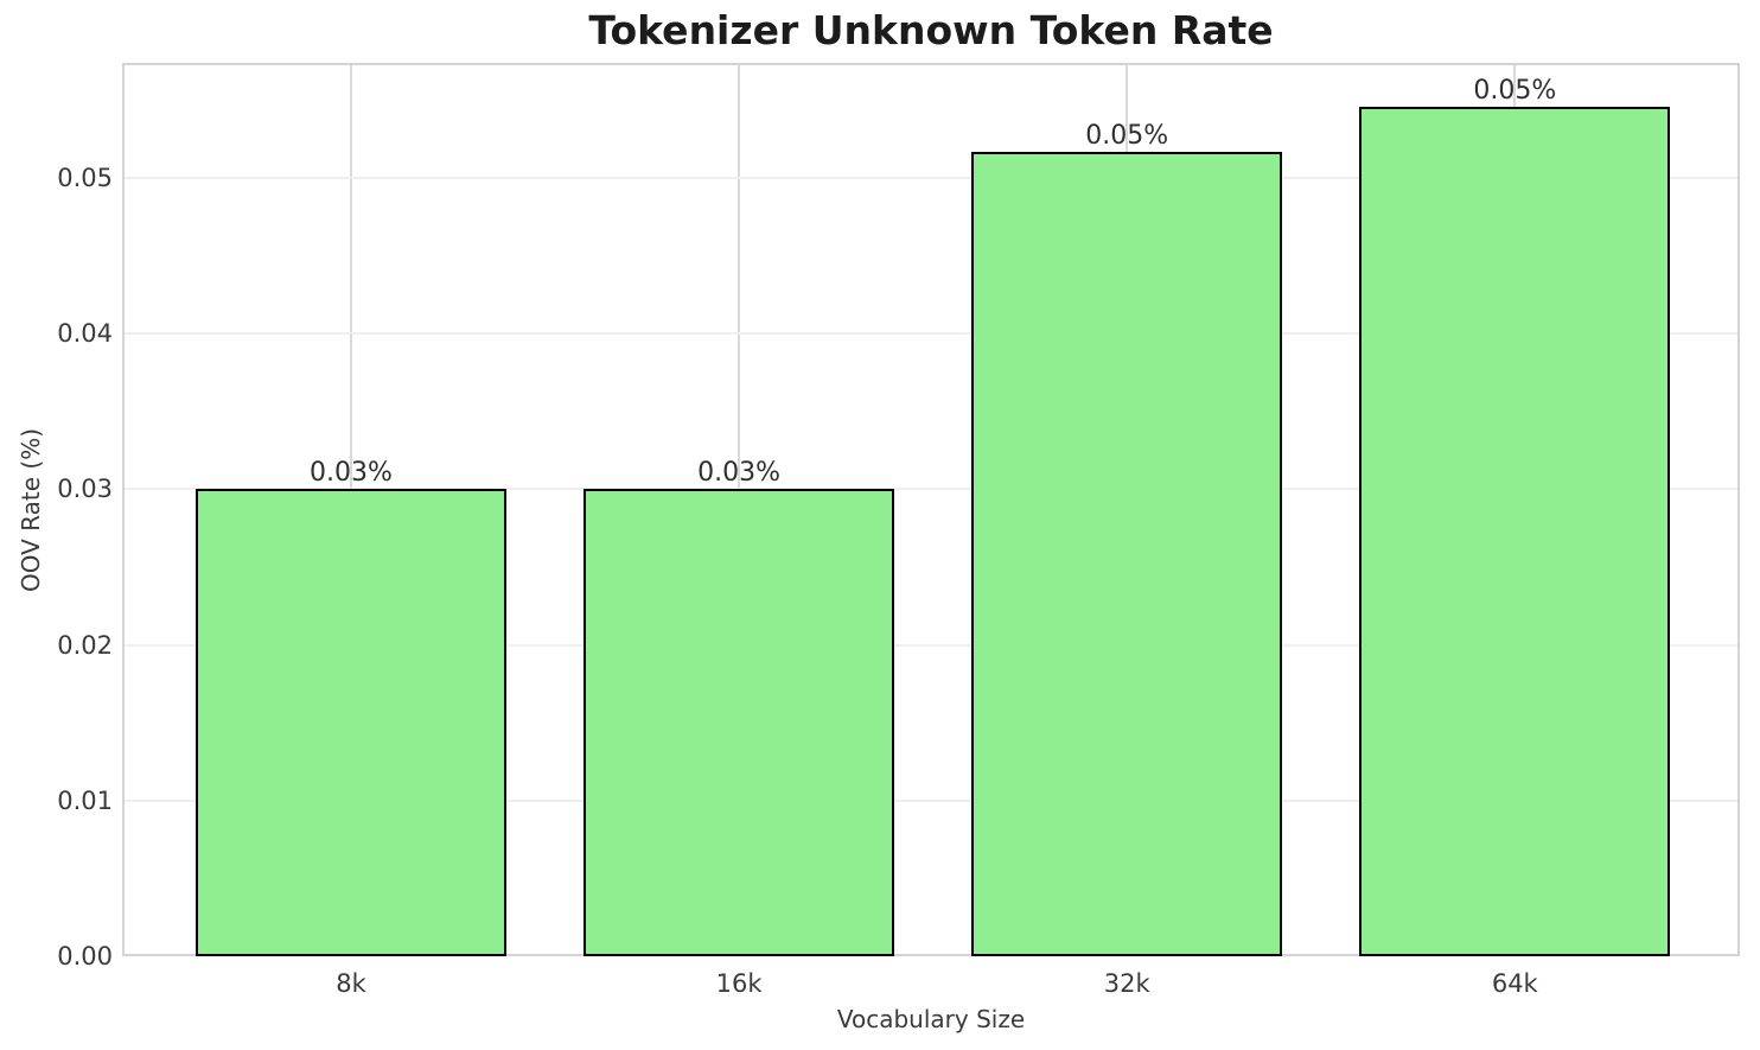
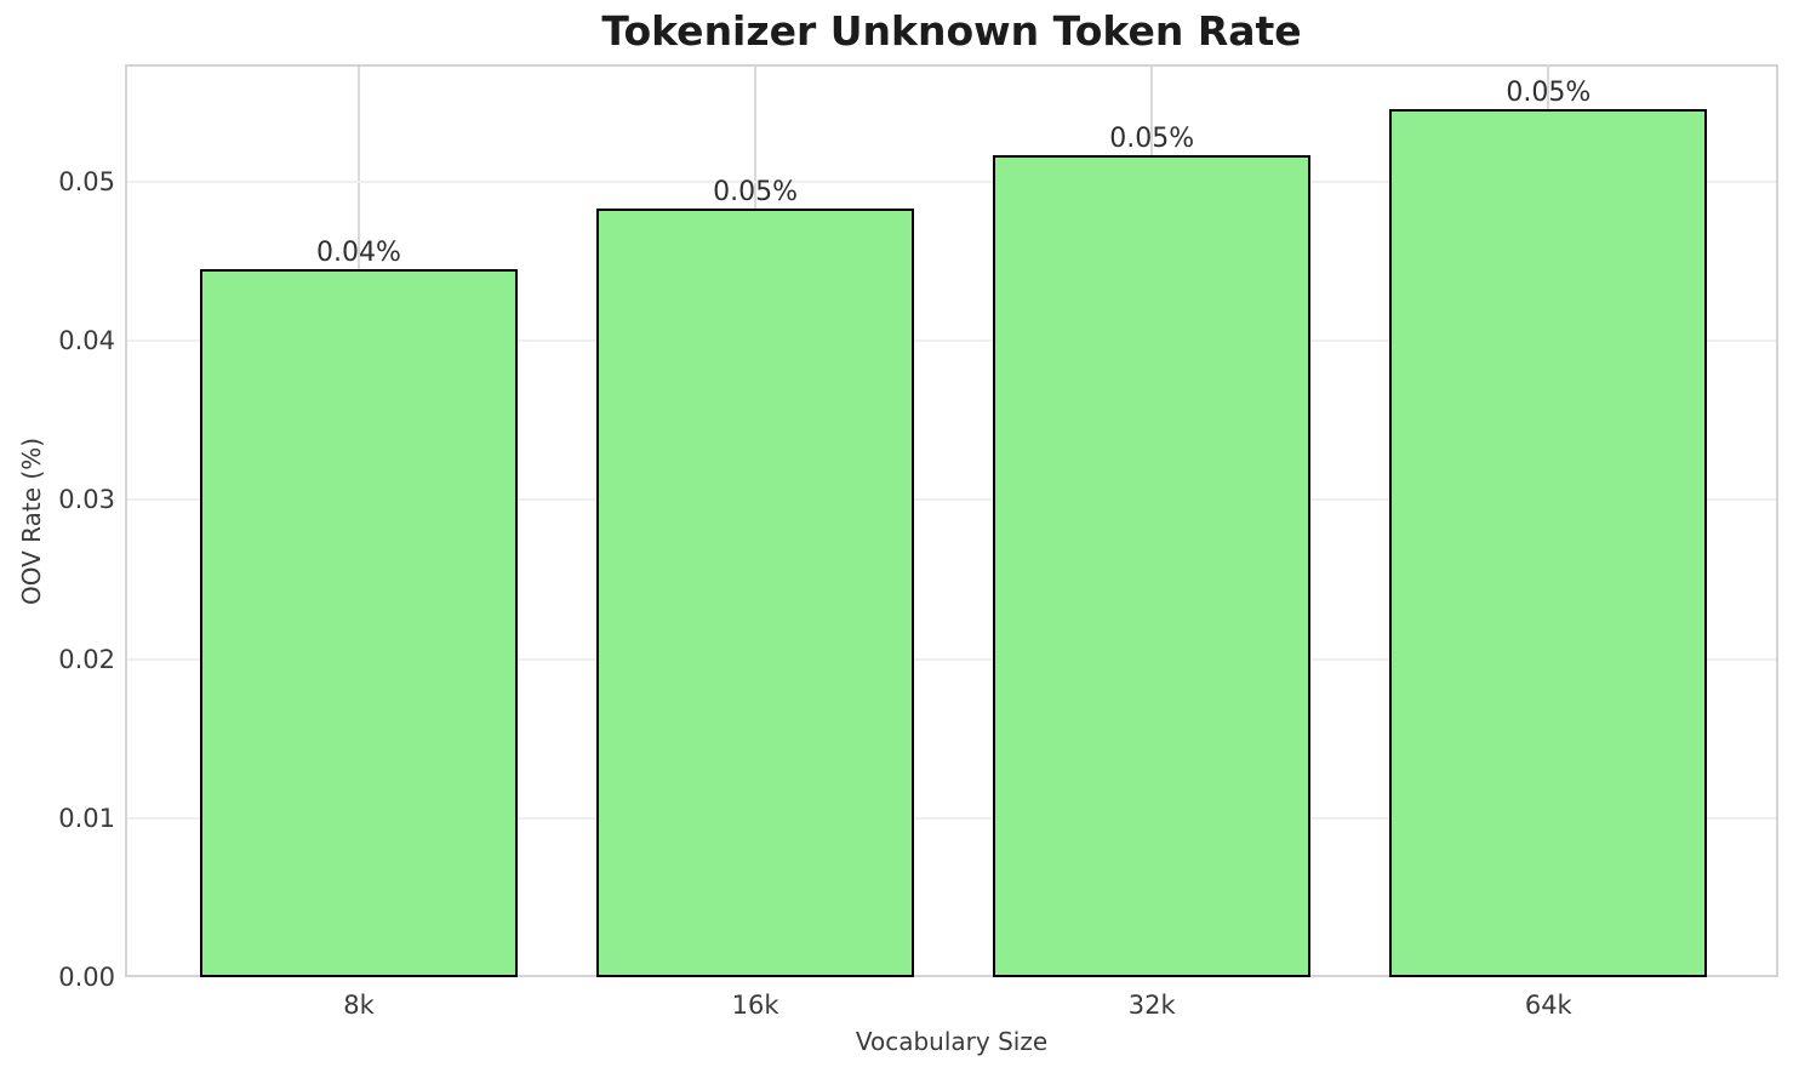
8k: 0.03% -> 0.04%
16k: 0.03% -> 0.05%
